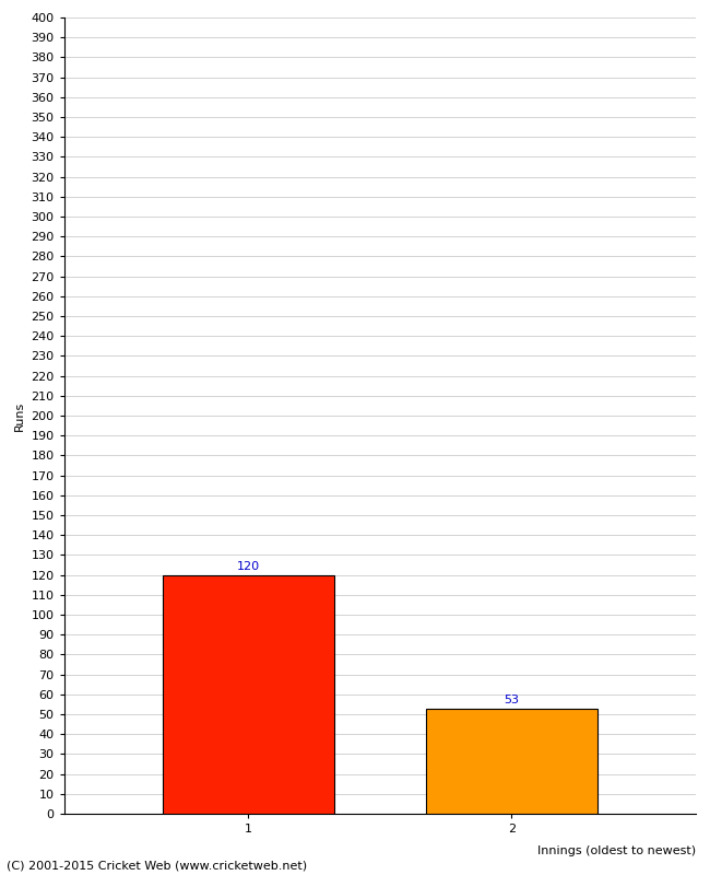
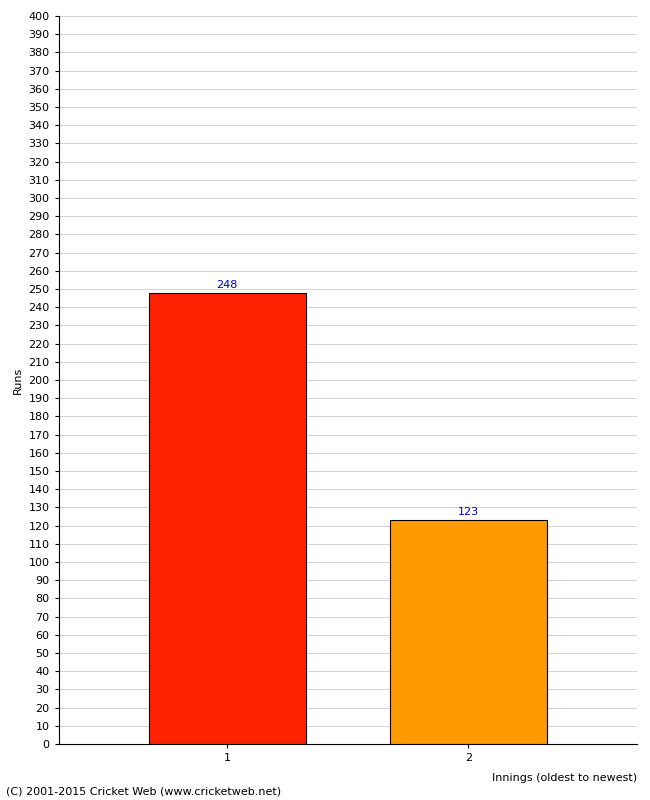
1: 120 -> 248
2: 53 -> 123
